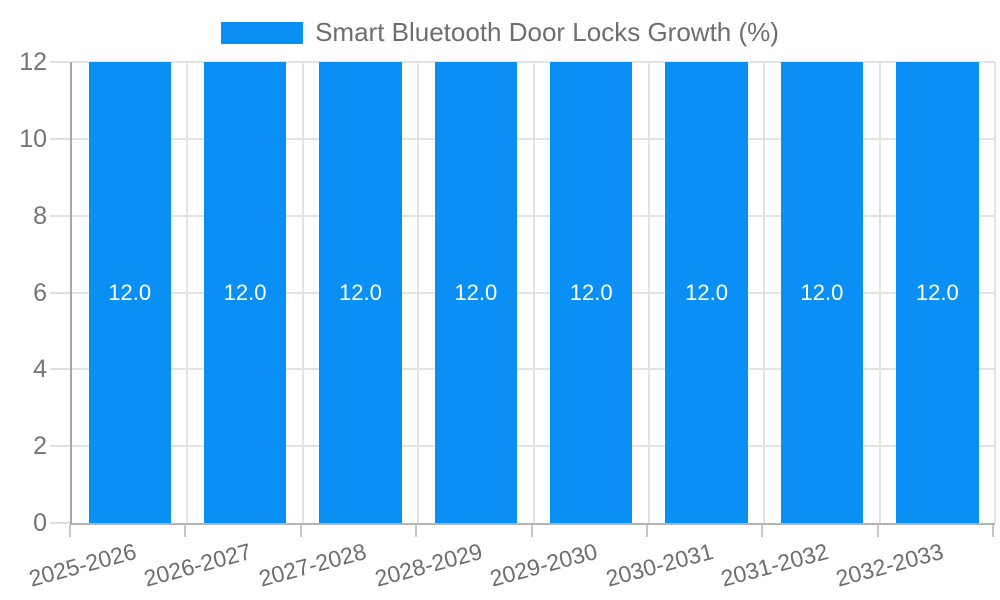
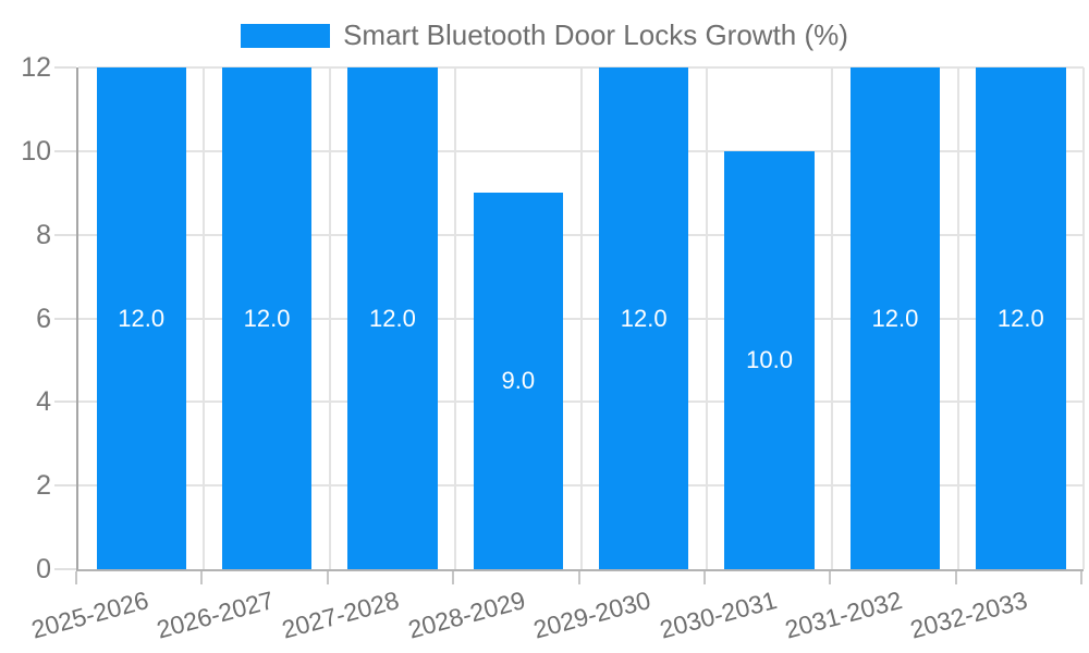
2028-2029: 12.0 -> 9.0
2030-2031: 12.0 -> 10.0
